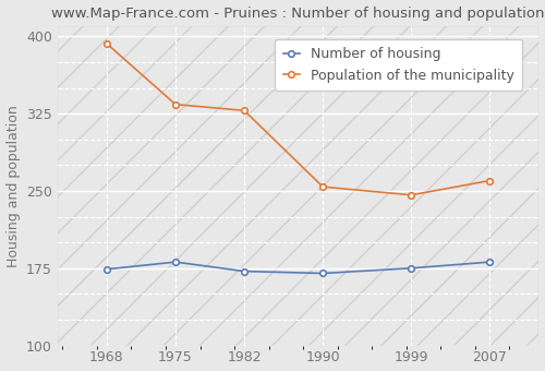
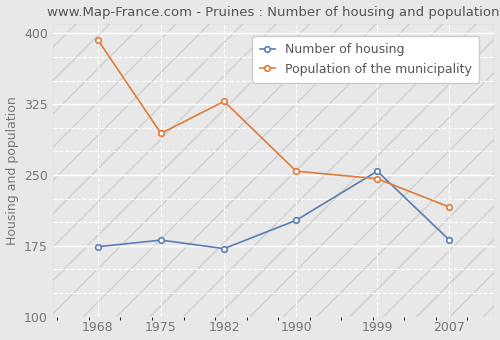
Population of the municipality/1975: 334 -> 294
Number of housing/1990: 170 -> 202
Number of housing/1999: 175 -> 254
Population of the municipality/2007: 260 -> 216
